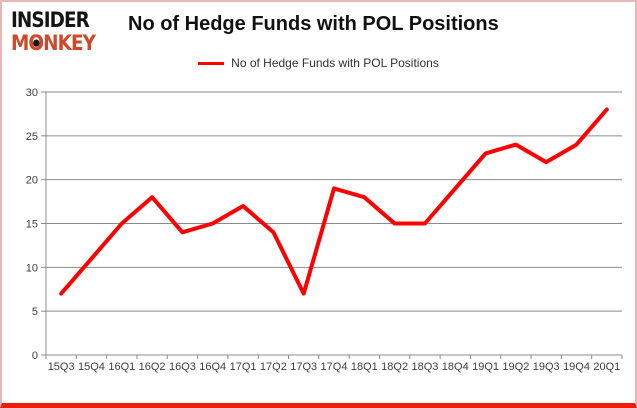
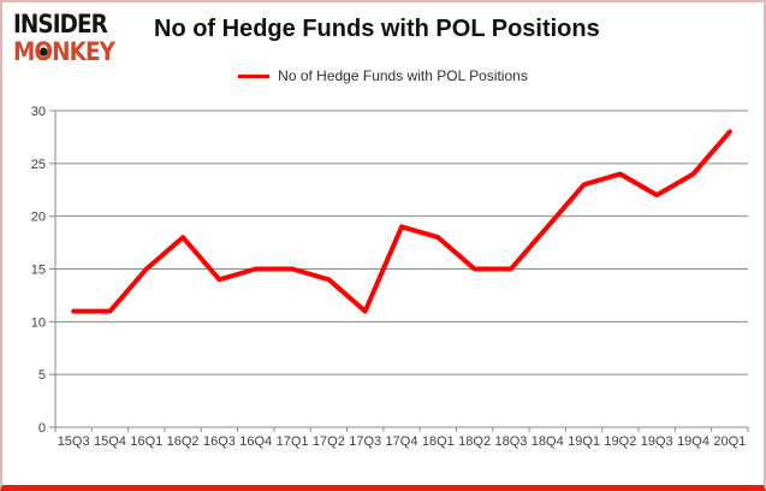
15Q3: 7 -> 11
17Q1: 17 -> 15
17Q3: 7 -> 11
